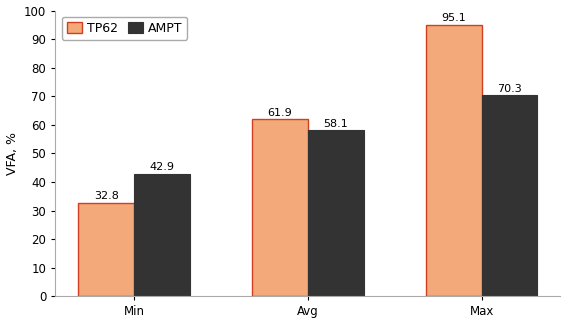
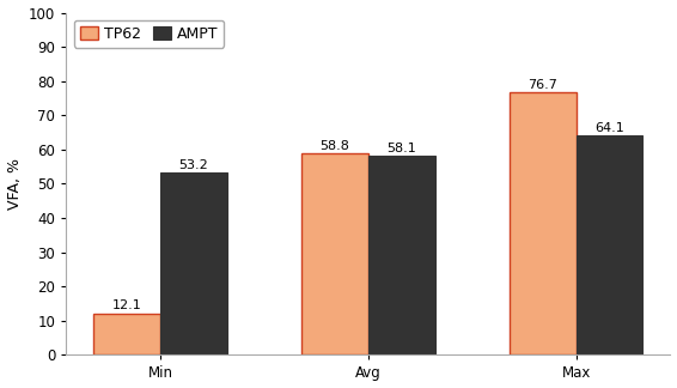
TP62/Min: 32.8 -> 12.1
AMPT/Min: 42.9 -> 53.2
TP62/Avg: 61.9 -> 58.8
TP62/Max: 95.1 -> 76.7
AMPT/Max: 70.3 -> 64.1
